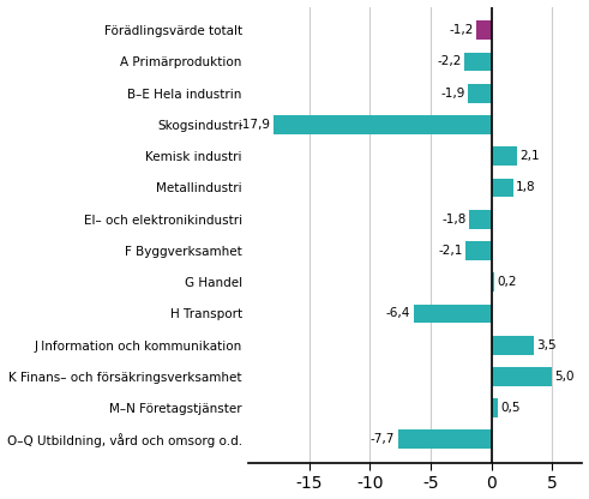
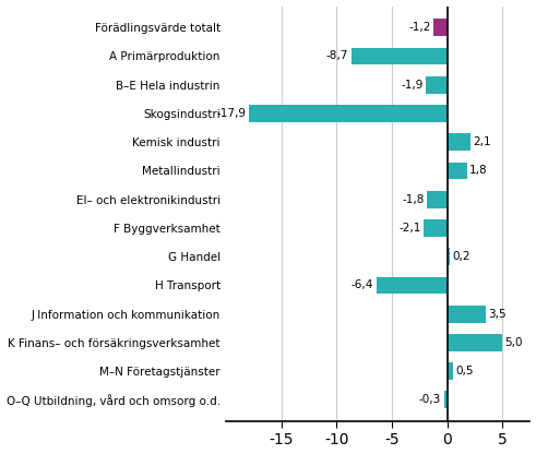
A Primärproduktion: -2,2 -> -8,7
O–Q Utbildning, vård och omsorg o.d.: -7,7 -> -0,3
